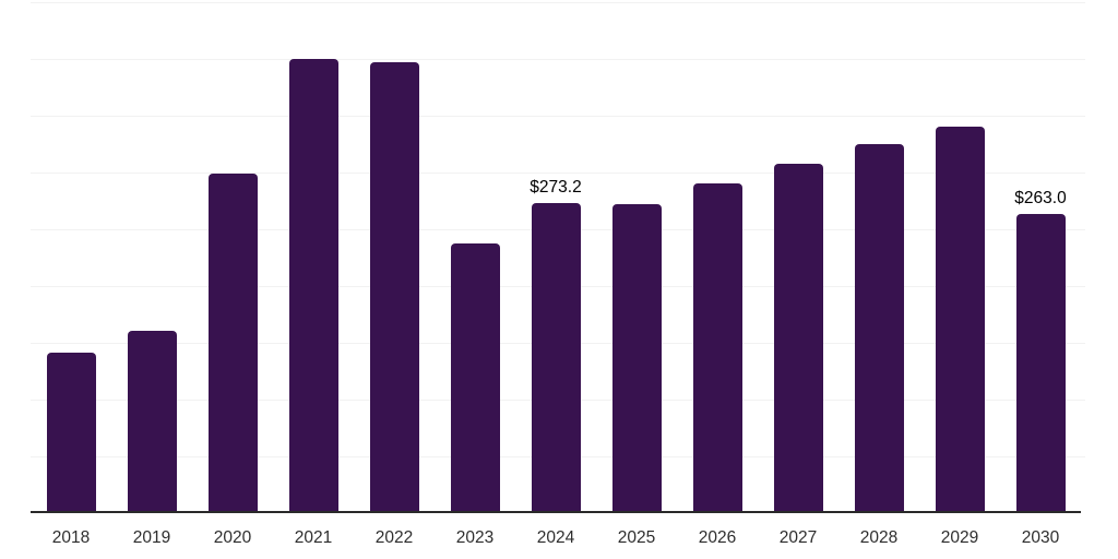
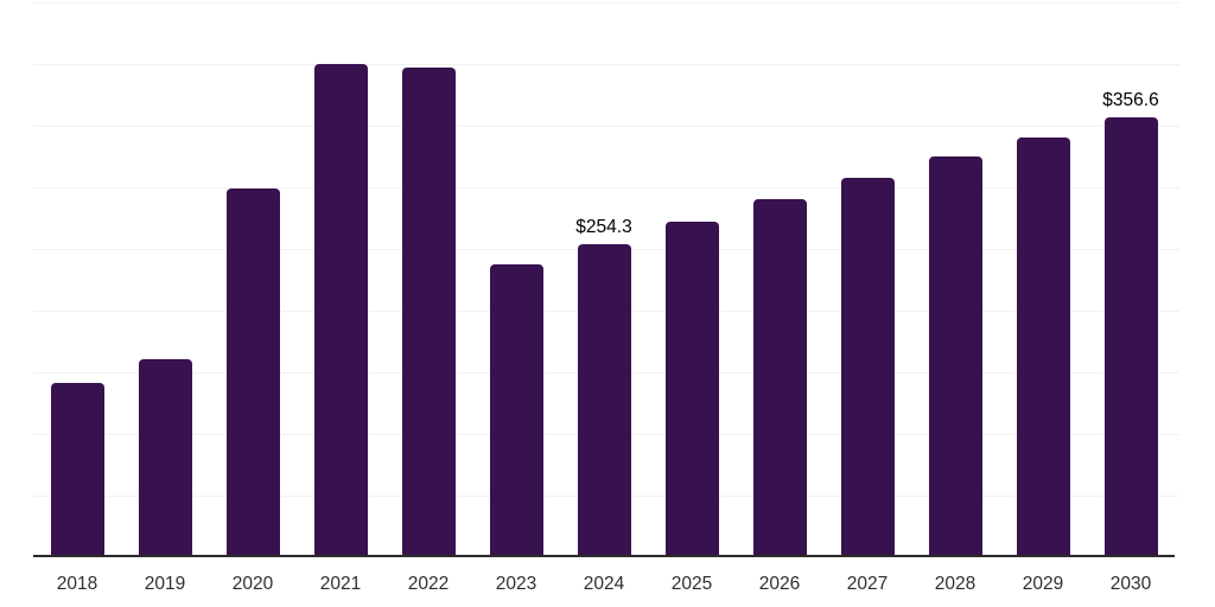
2024: $273.2 -> $254.3
2030: $263.0 -> $356.6
